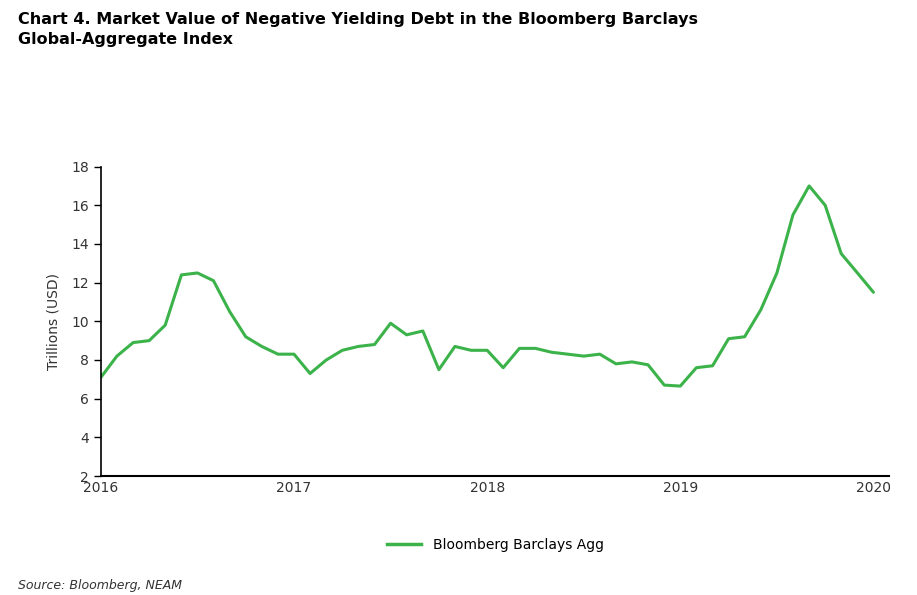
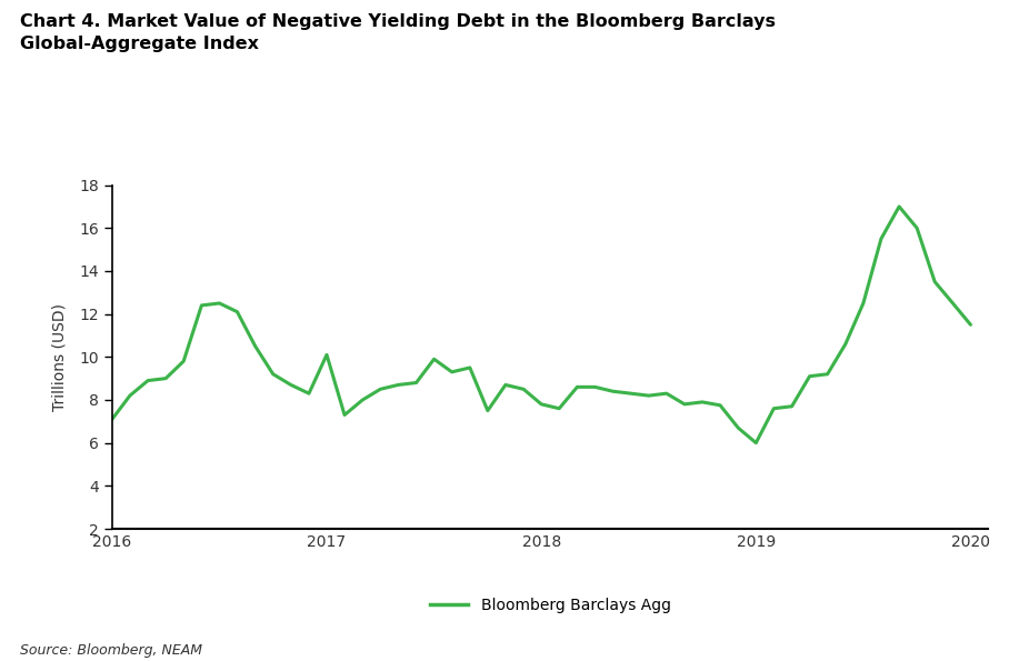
2017: 8.3 -> 10.1
2018: 8.5 -> 7.8
2019: 6.7 -> 6.0
